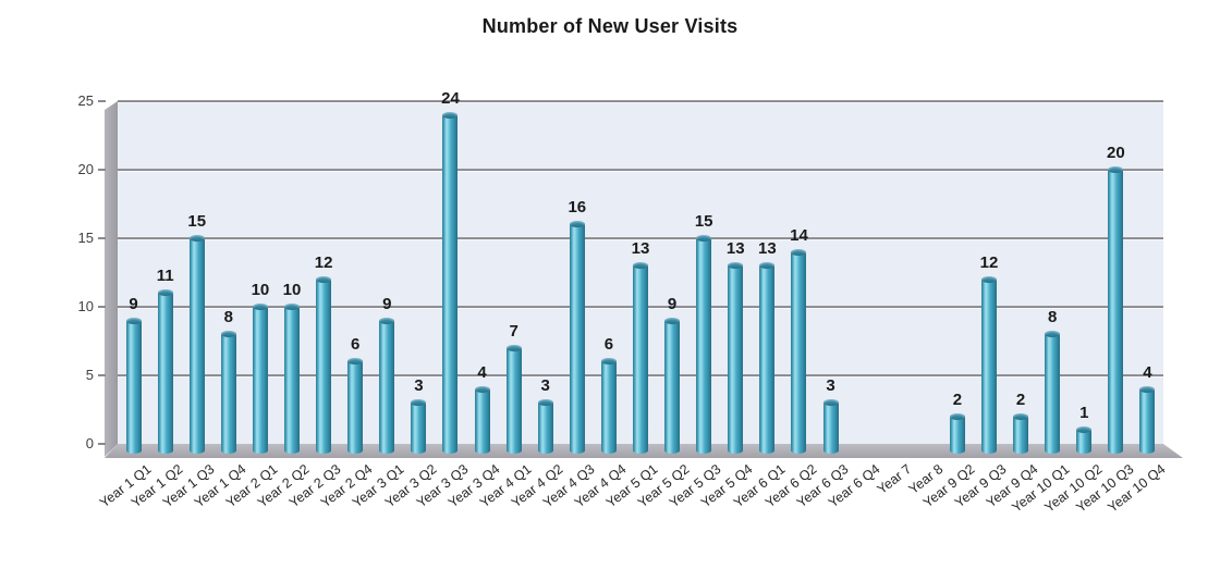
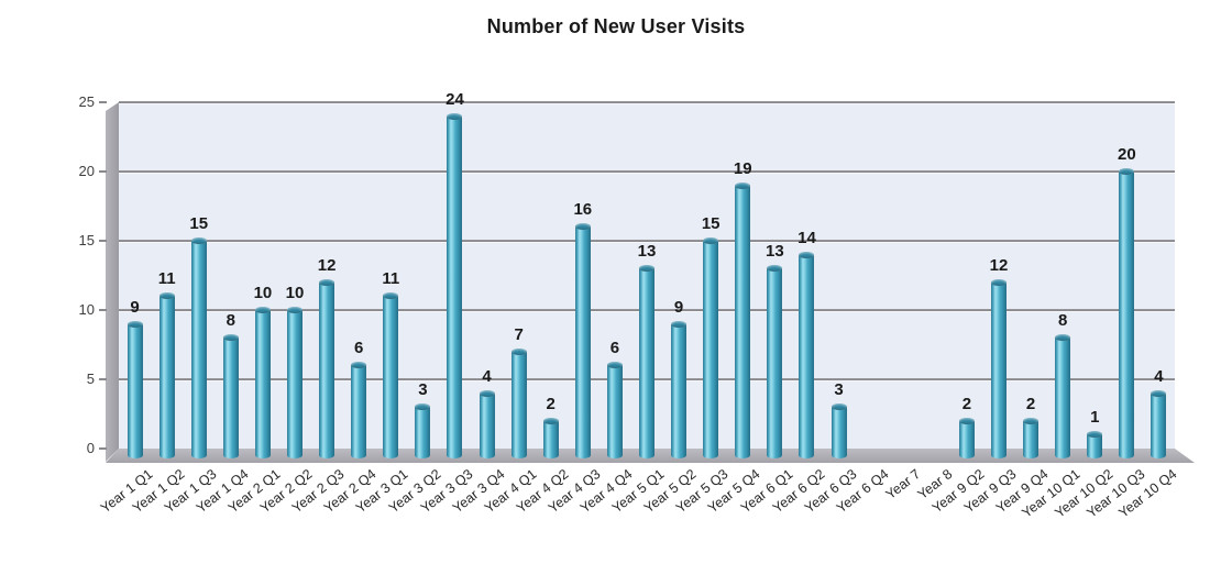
Year 3 Q1: 9 -> 11
Year 4 Q2: 3 -> 2
Year 5 Q4: 13 -> 19
